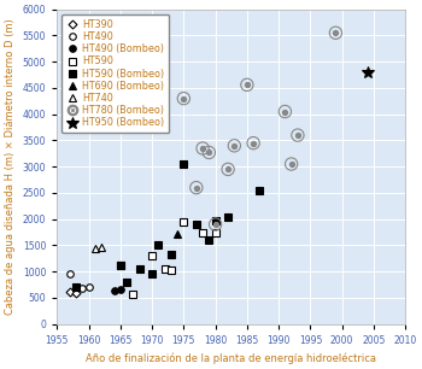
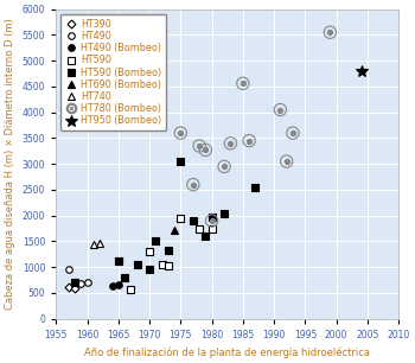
HT780 (Bombeo)/1975: 4300 -> 3600
